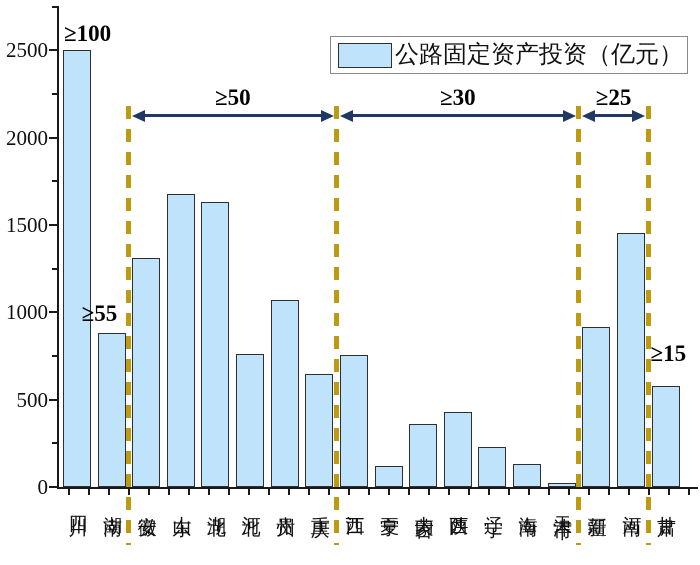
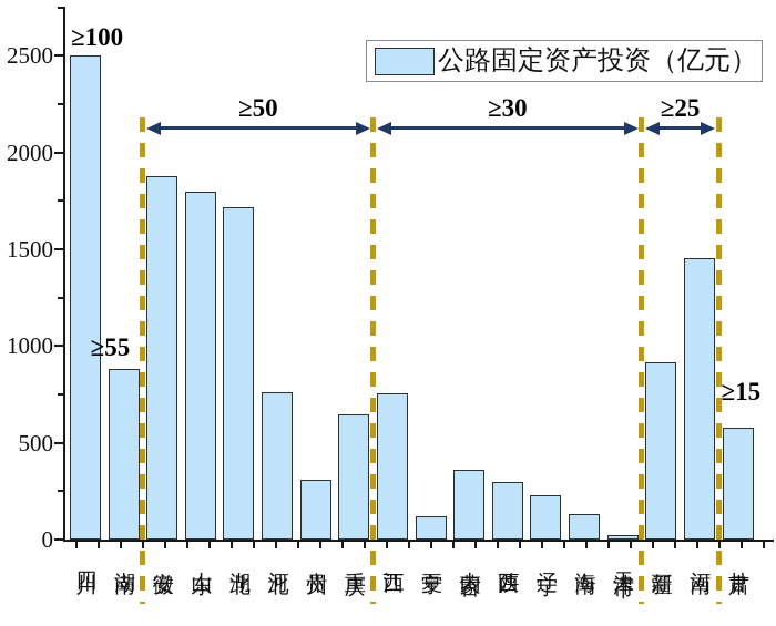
安徽: 1310 -> 1880
山东: 1680 -> 1800
湖北: 1630 -> 1720
贵州: 1070 -> 310
陕西: 430 -> 300
